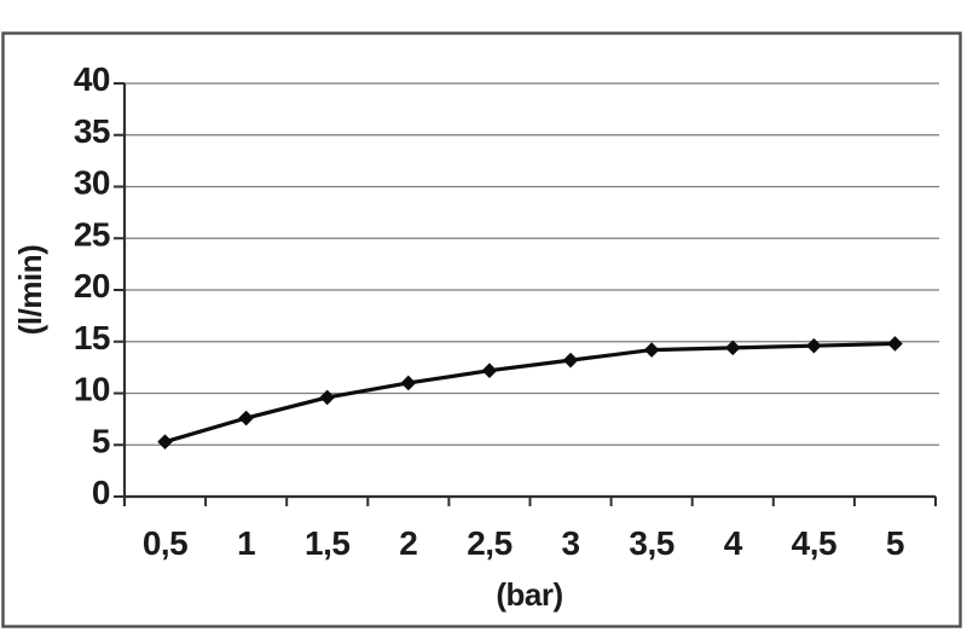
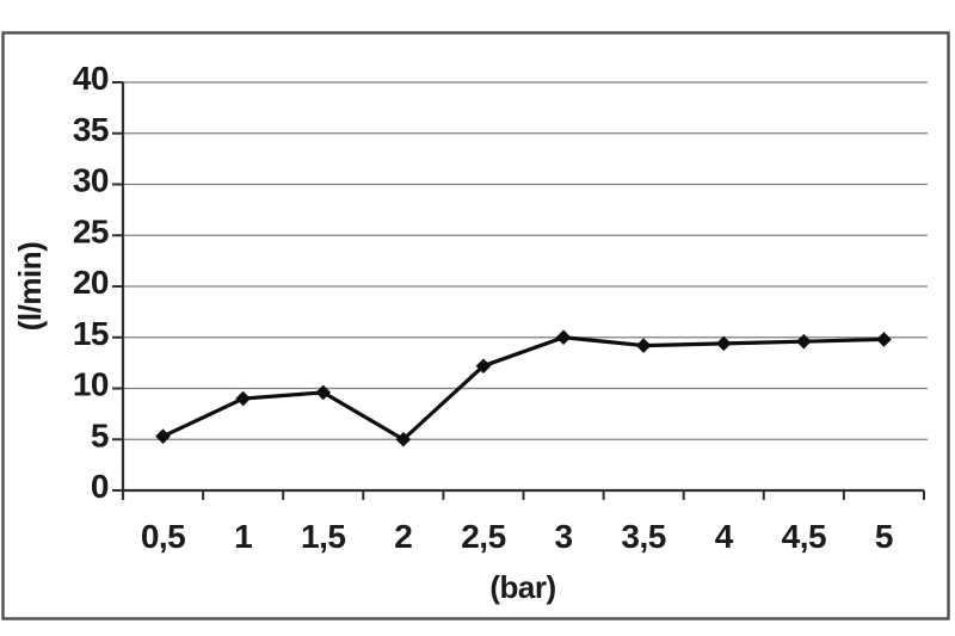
1: 8 -> 9
2: 11 -> 5
3: 13 -> 15
